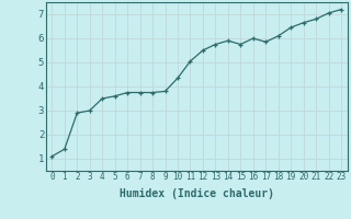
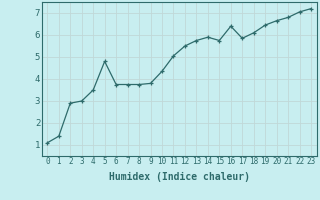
5: 3.60 -> 4.80
16: 6.00 -> 6.40
